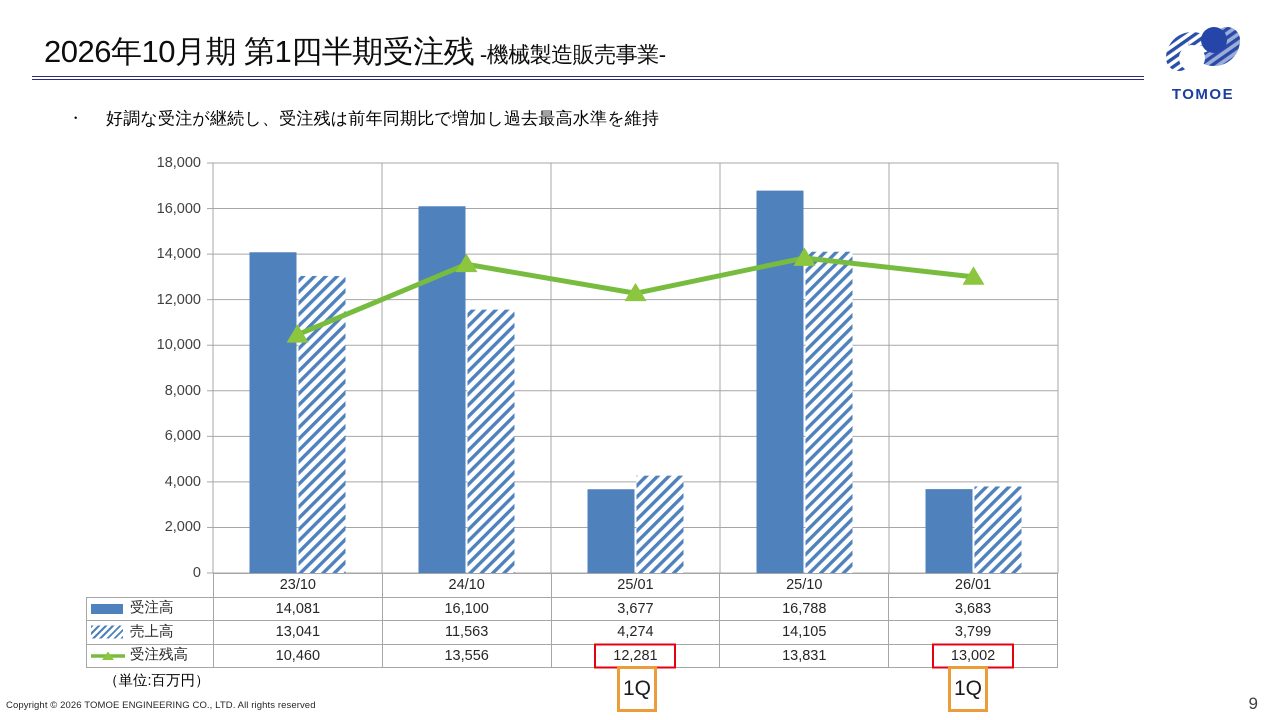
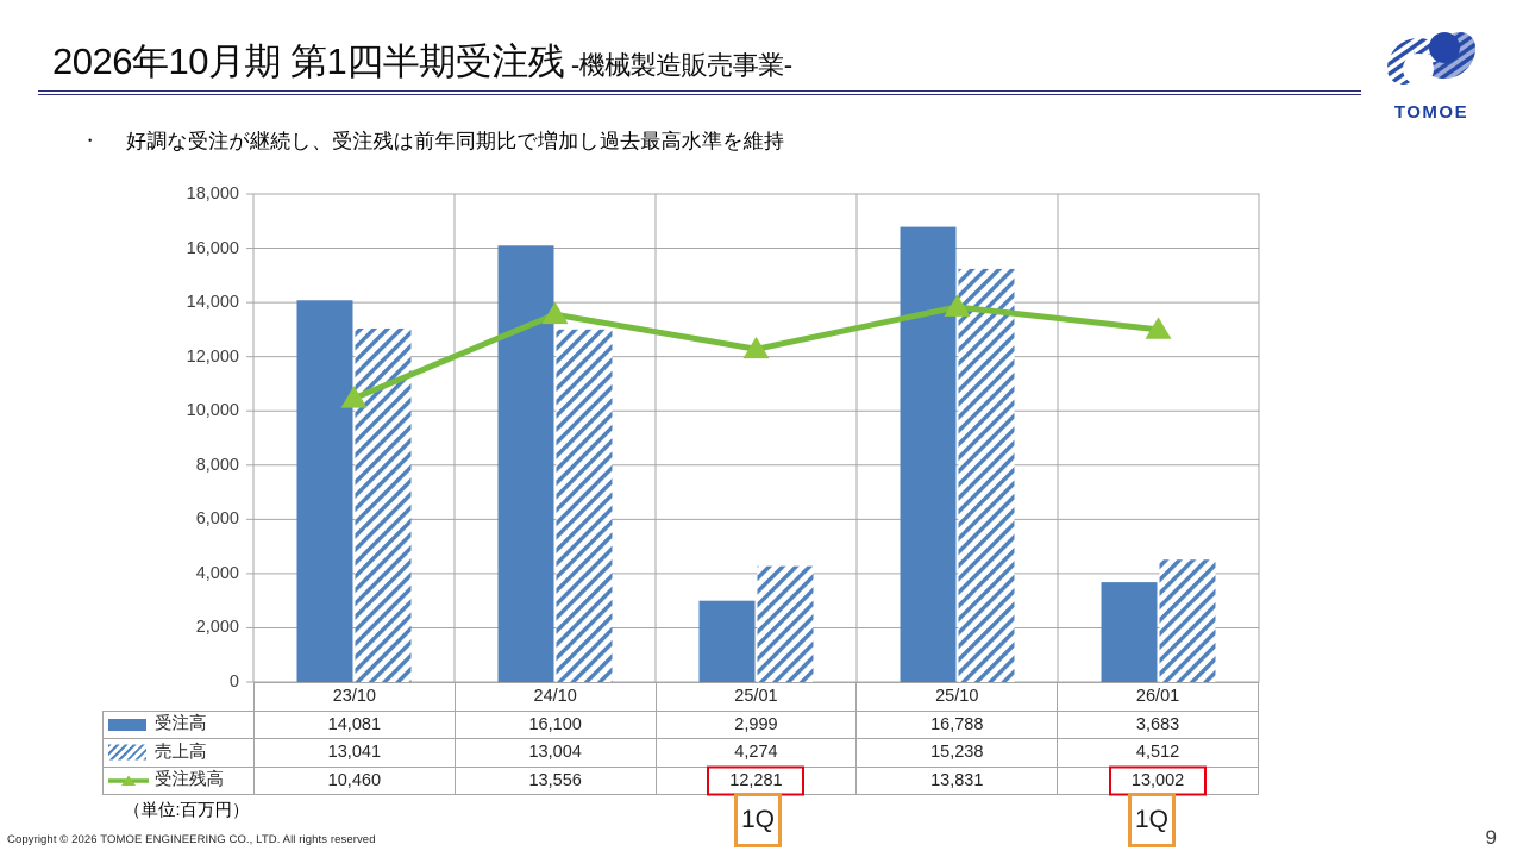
売上高/24/10: 11,563 -> 13,004
受注高/25/01: 3,677 -> 2,999
売上高/25/10: 14,105 -> 15,238
売上高/26/01: 3,799 -> 4,512
